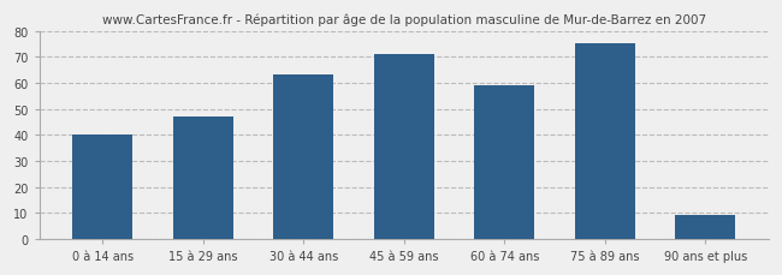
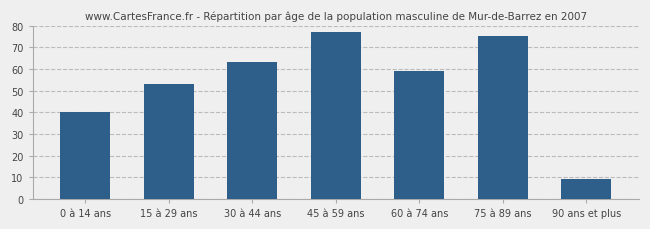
15 à 29 ans: 47 -> 53
45 à 59 ans: 71 -> 77
